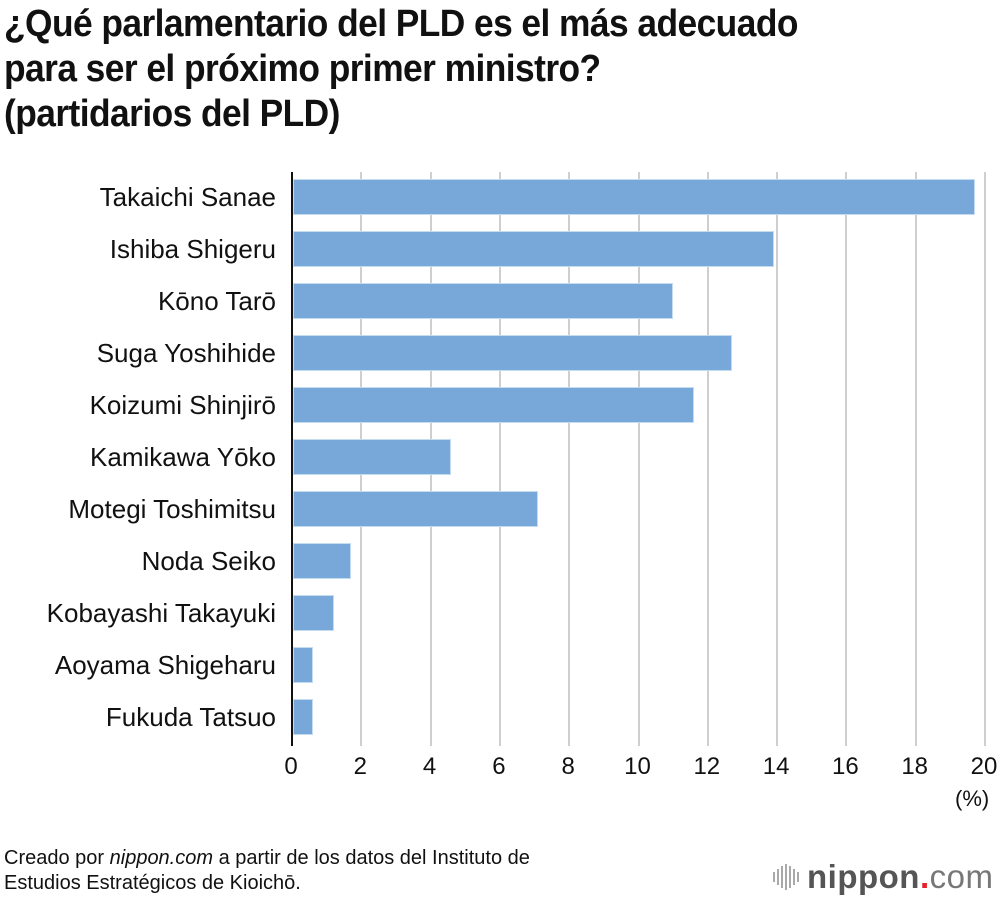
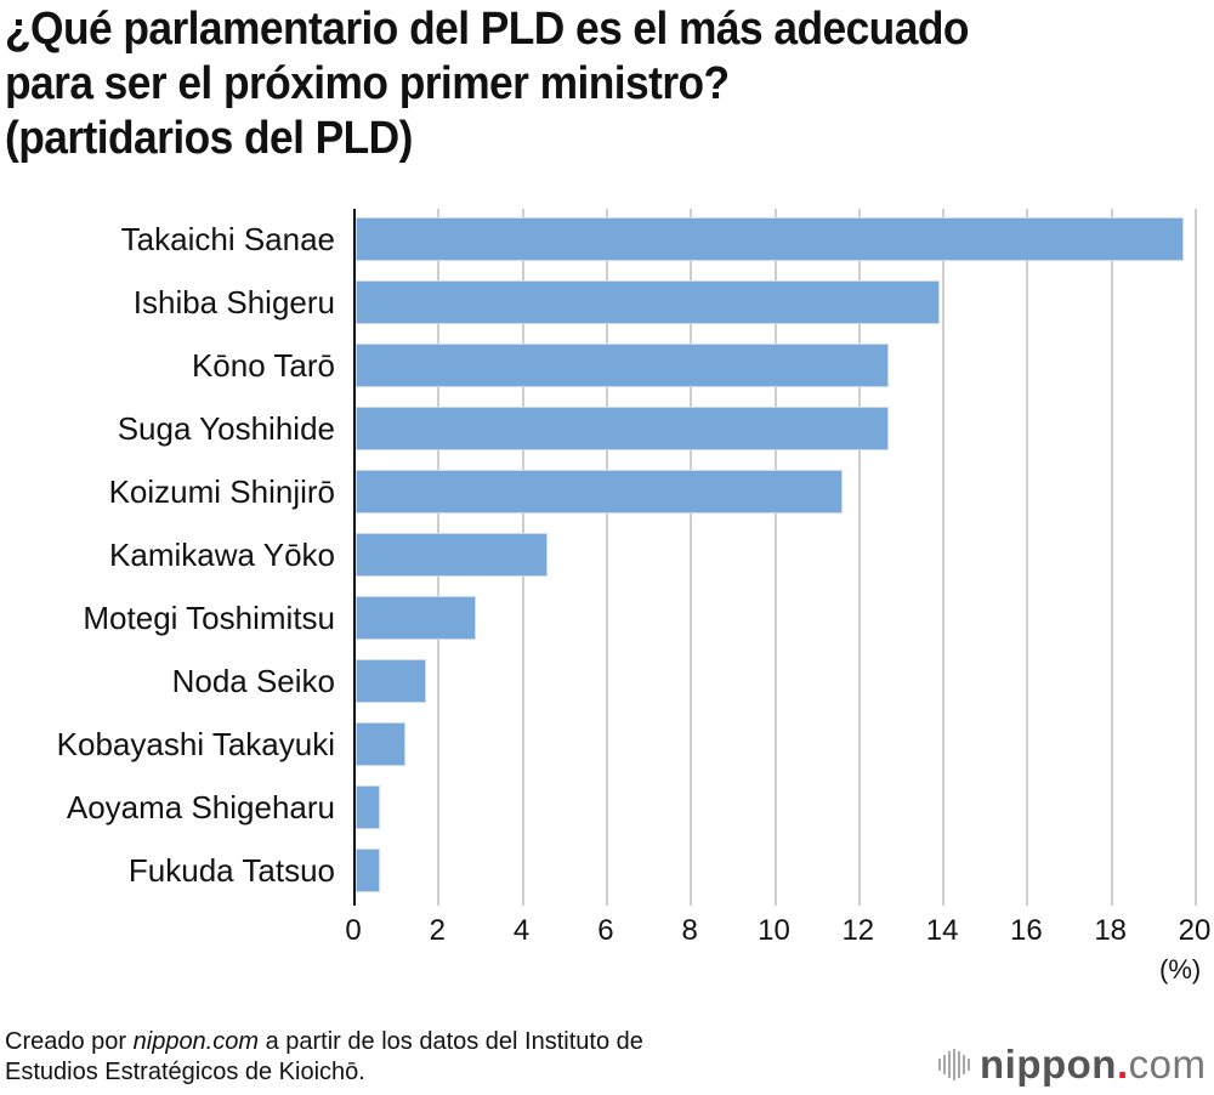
Kōno Tarō: 11.0 -> 12.7
Motegi Toshimitsu: 7.1 -> 2.9
